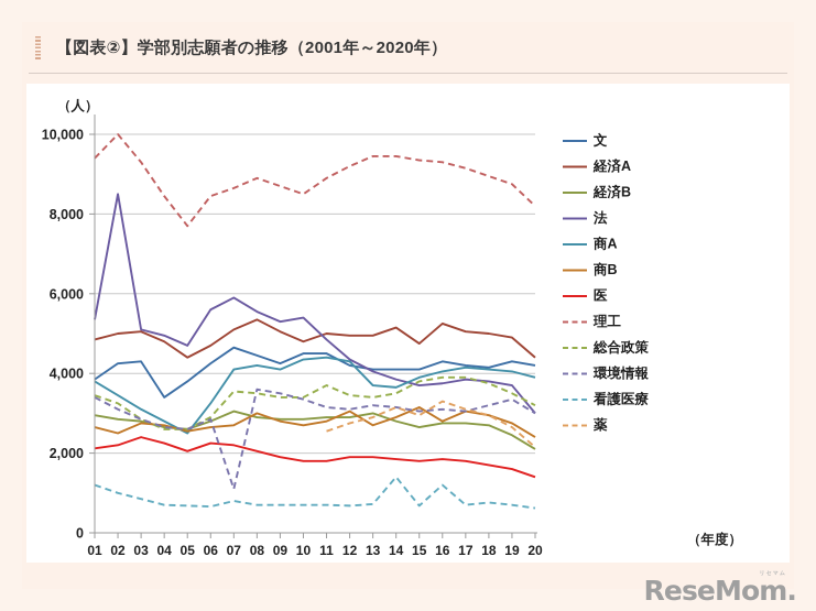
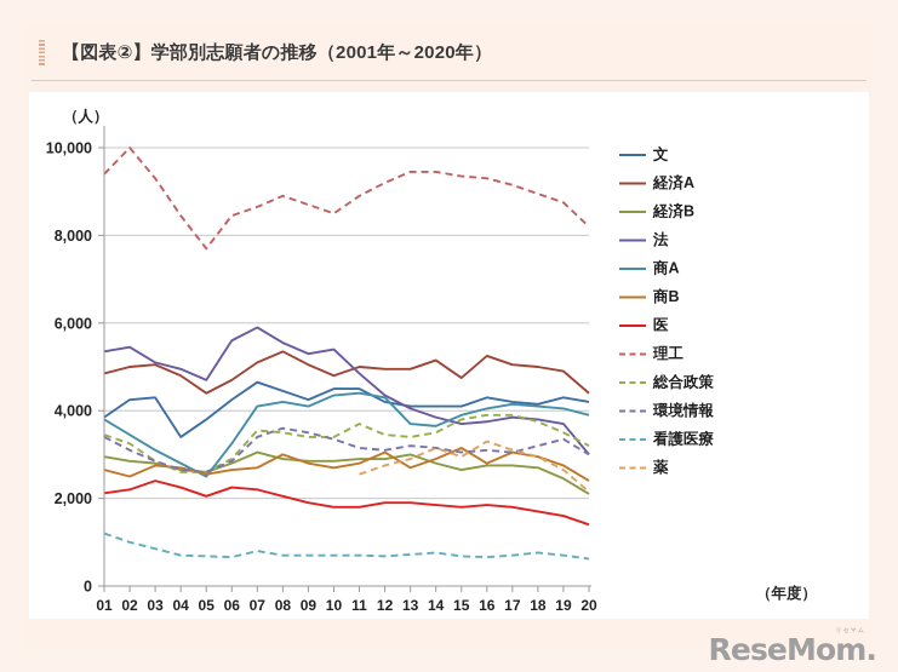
法/02: 8500 -> 5400
環境情報/07: 1100 -> 3400
看護医療/14: 1400 -> 800
看護医療/16: 1200 -> 700
